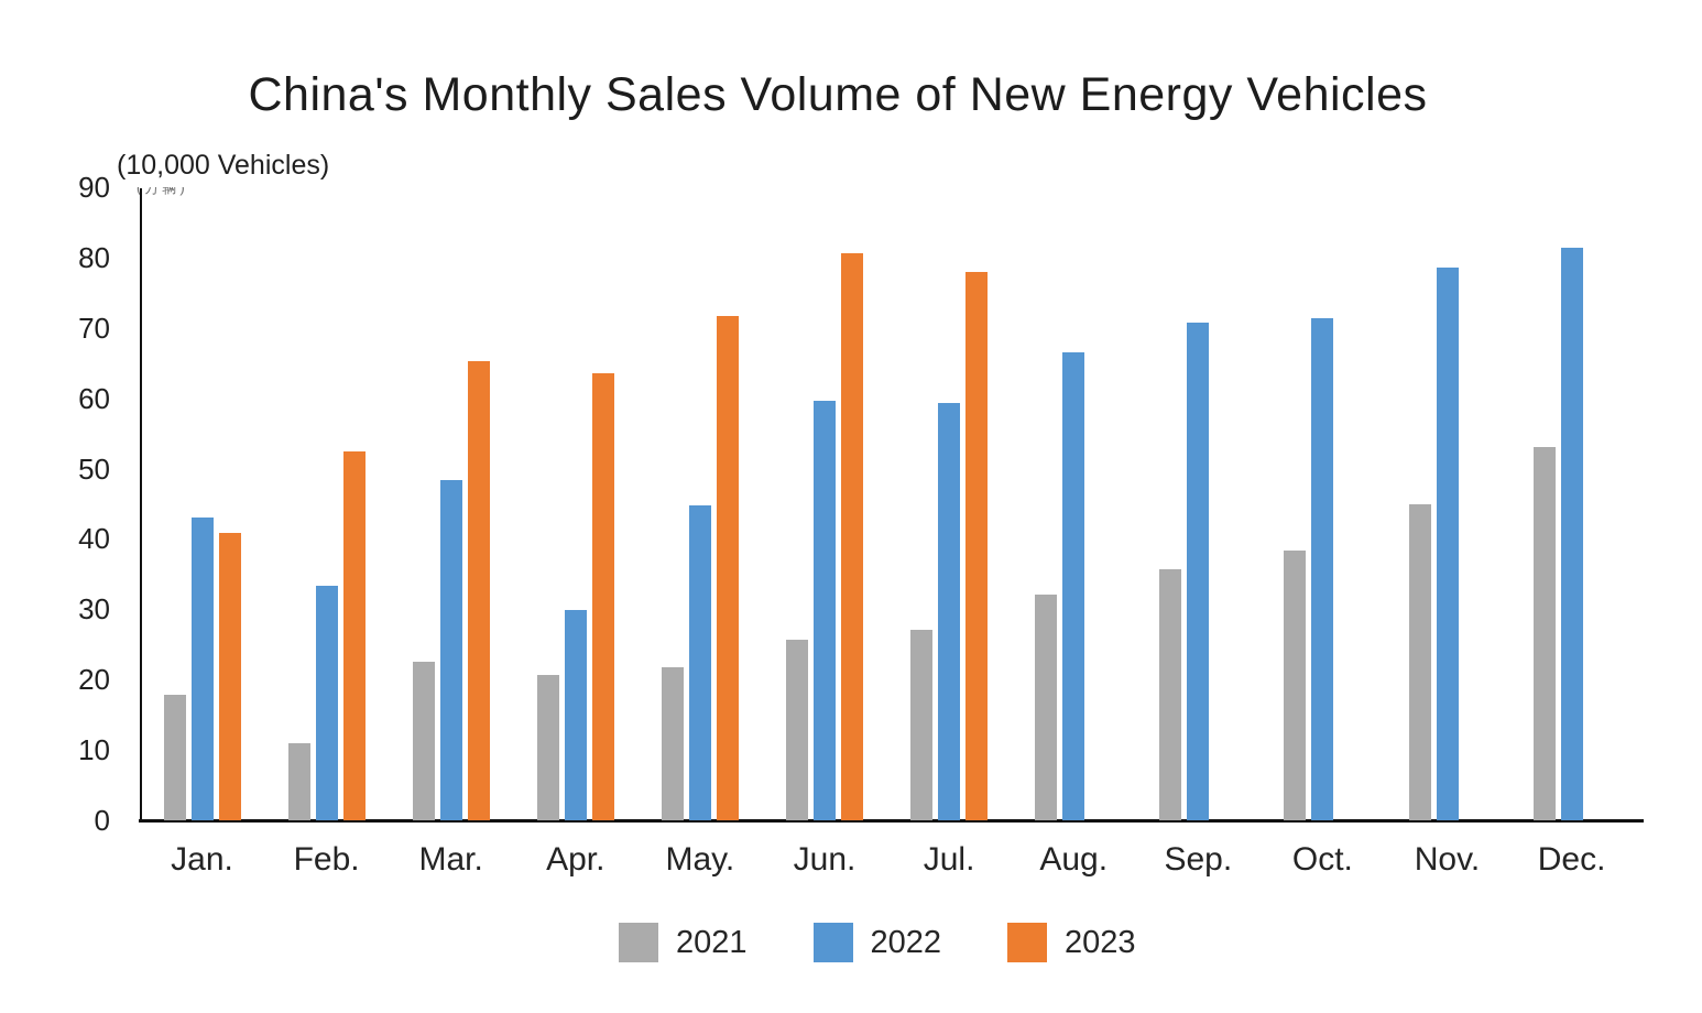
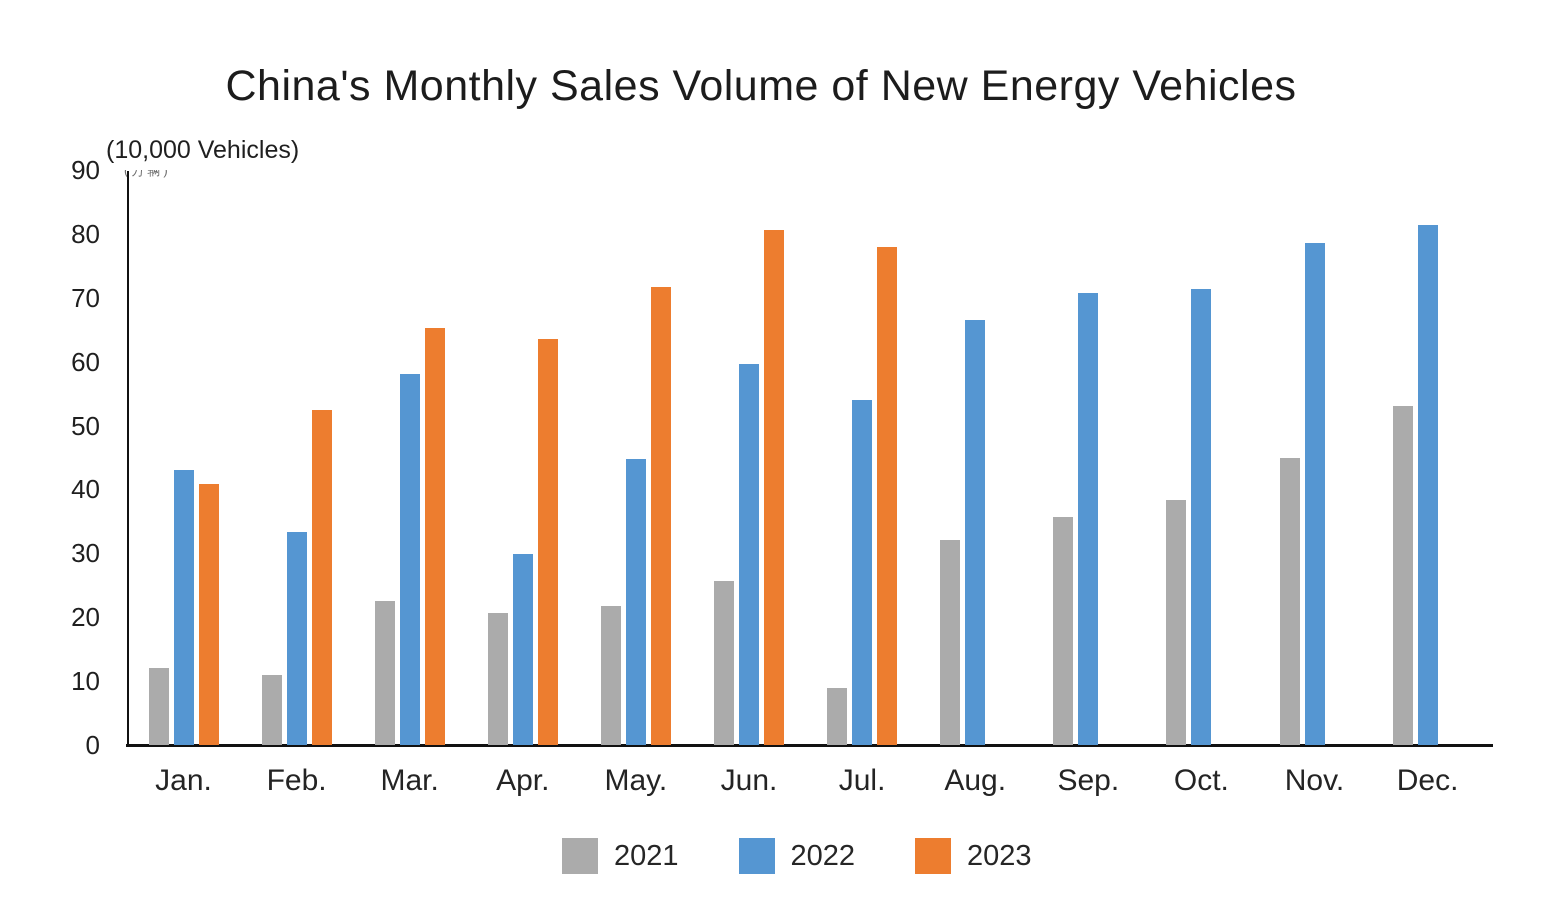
2021/Jan.: 18 -> 12
2022/Mar.: 48 -> 58
2021/Jul.: 27 -> 9
2022/Jul.: 59 -> 54
